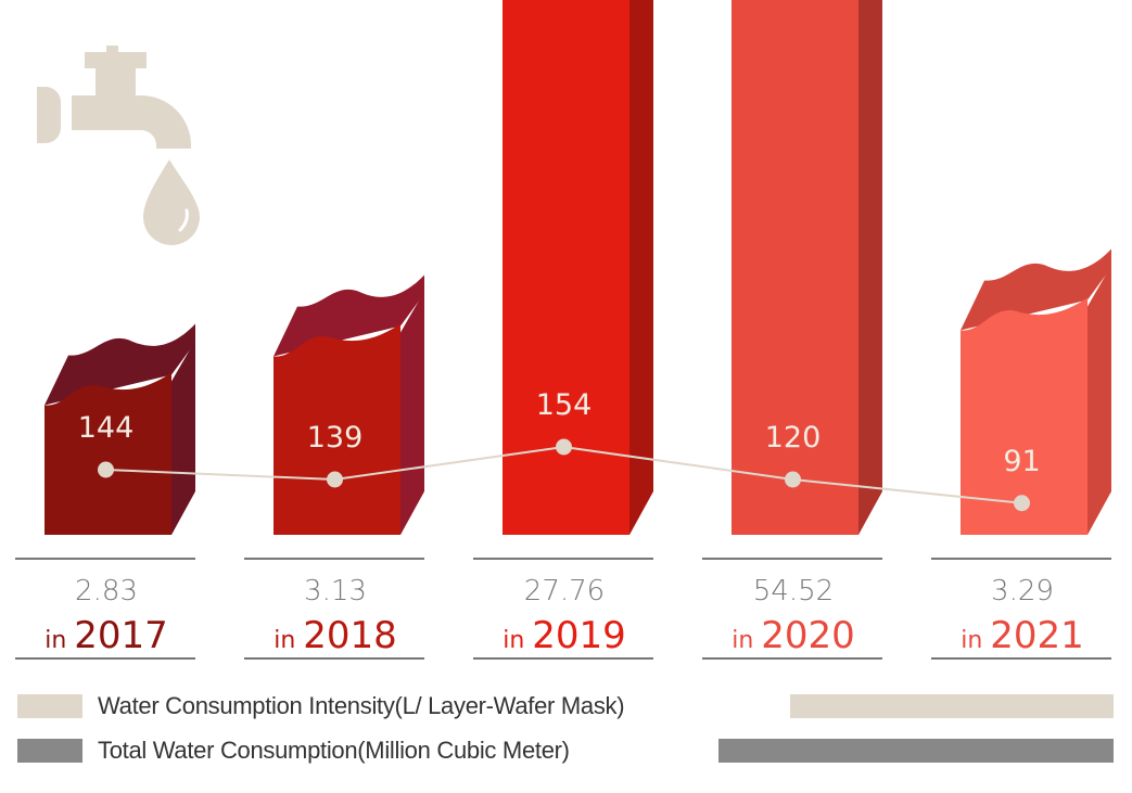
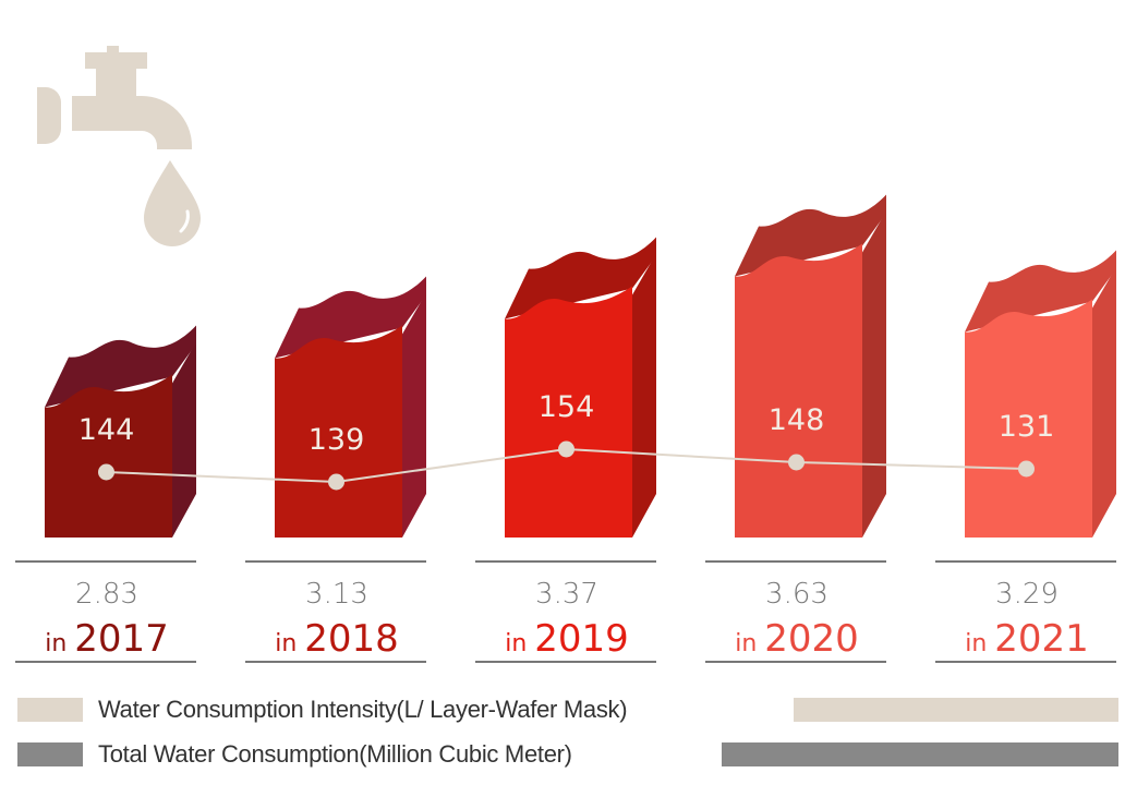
Total Water Consumption(Million Cubic Meter)/2019: 27.76 -> 3.37
Total Water Consumption(Million Cubic Meter)/2020: 54.52 -> 3.63
Water Consumption Intensity(L/ Layer-Wafer Mask)/2020: 120 -> 148
Water Consumption Intensity(L/ Layer-Wafer Mask)/2021: 91 -> 131
